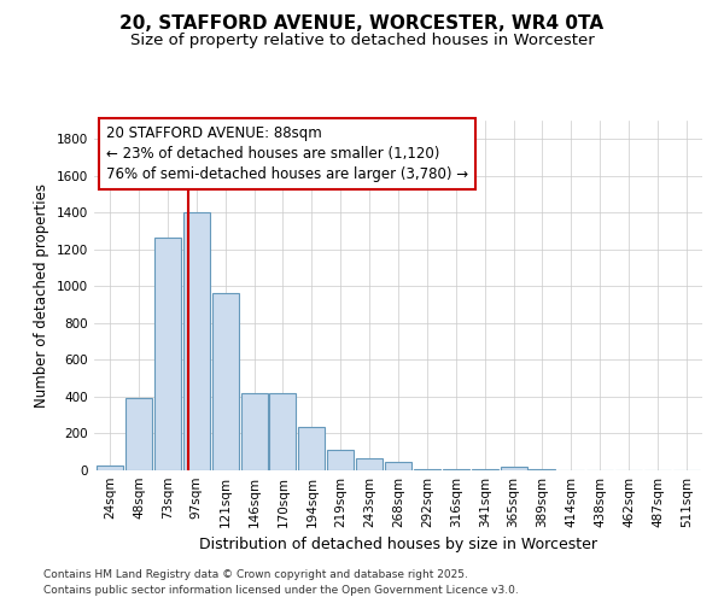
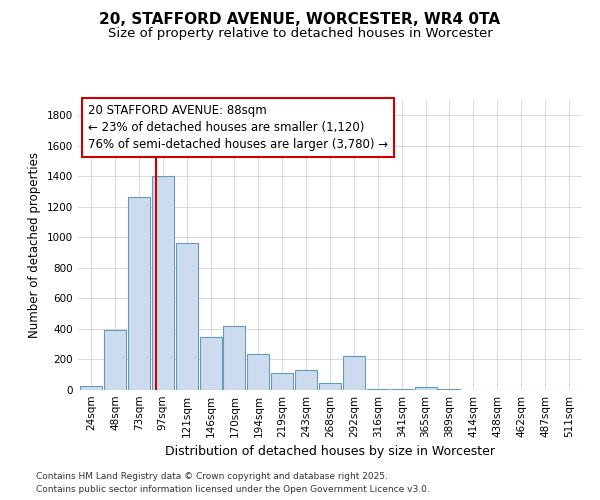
146sqm: 420 -> 350
243sqm: 60 -> 130
292sqm: 0 -> 220
